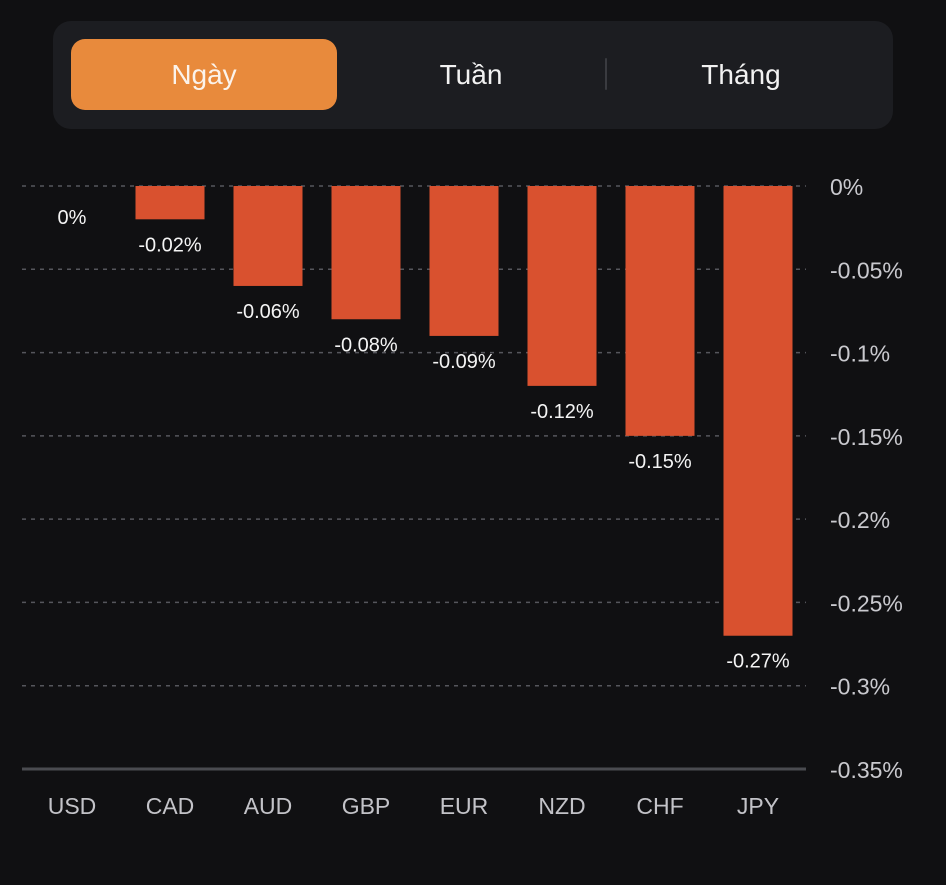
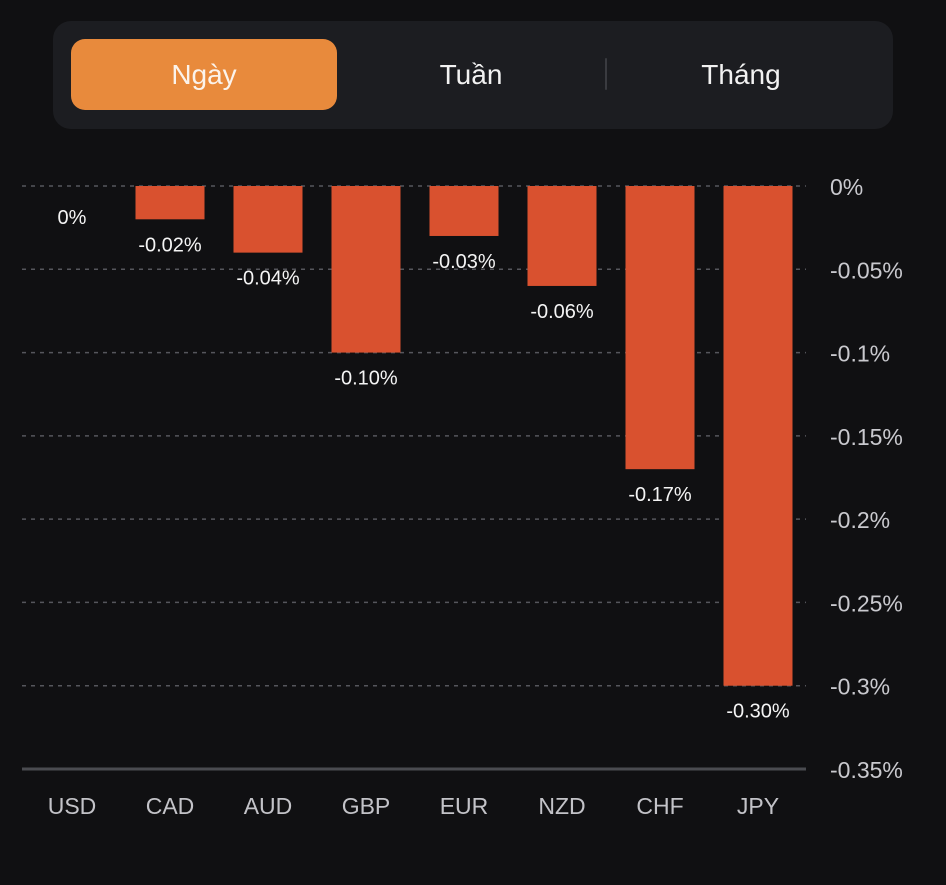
AUD: -0.06% -> -0.04%
GBP: -0.08% -> -0.10%
EUR: -0.09% -> -0.03%
NZD: -0.12% -> -0.06%
CHF: -0.15% -> -0.17%
JPY: -0.27% -> -0.30%
